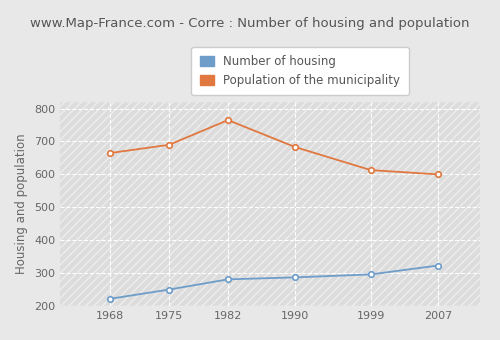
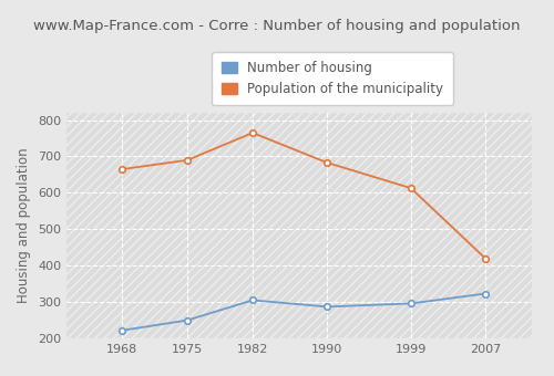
Number of housing/1982: 281 -> 305
Population of the municipality/2007: 600 -> 420
